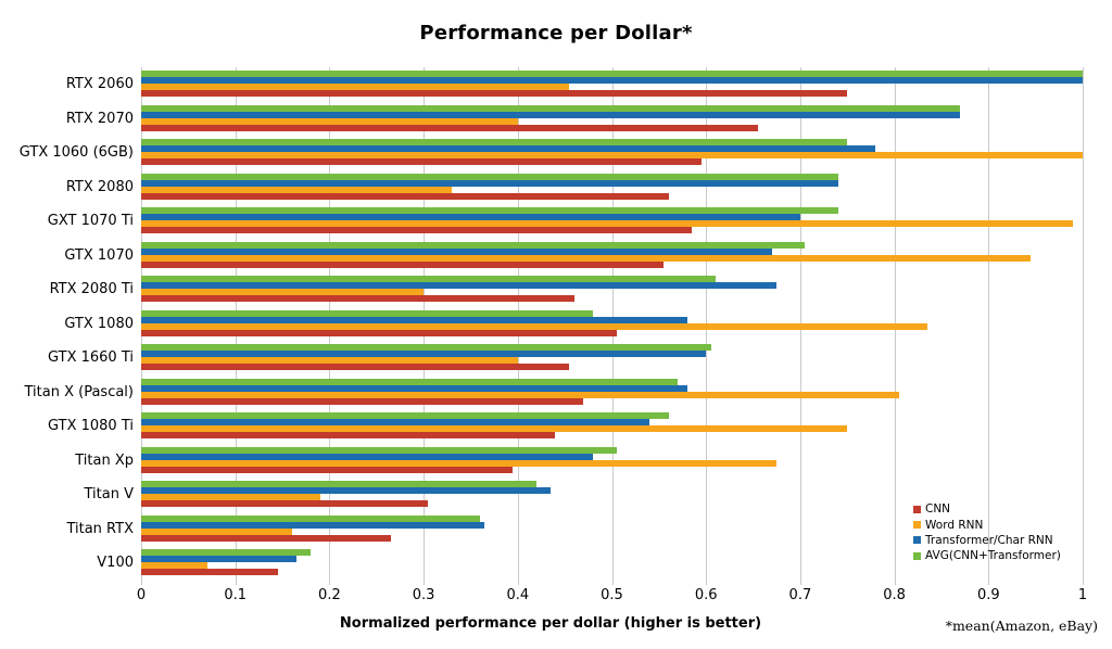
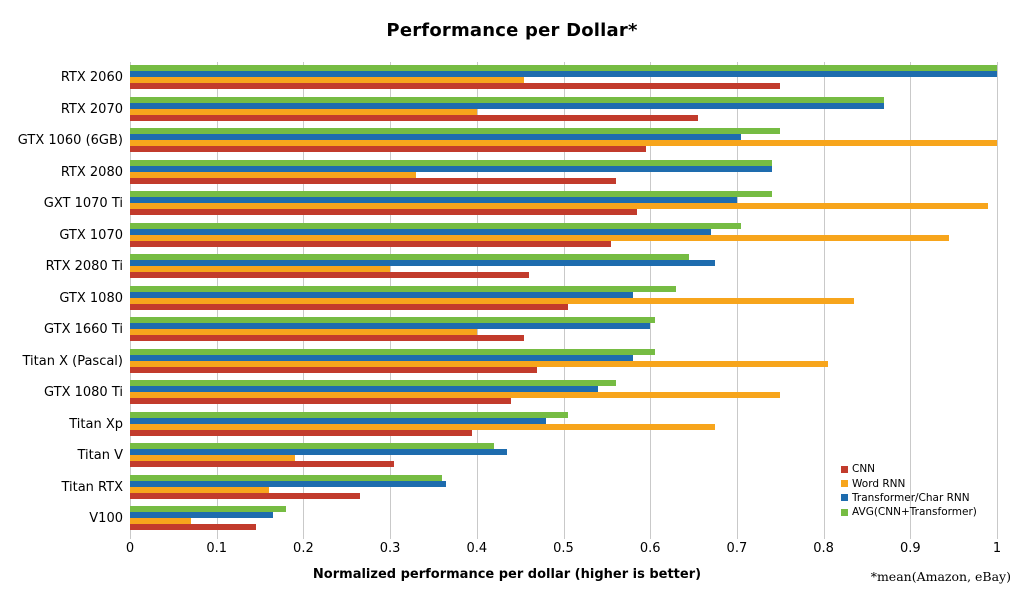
Transformer/Char RNN/GTX 1060 (6GB): 0.78 -> 0.70
AVG(CNN+Transformer)/RTX 2080 Ti: 0.61 -> 0.65
AVG(CNN+Transformer)/GTX 1080: 0.48 -> 0.63
AVG(CNN+Transformer)/Titan X (Pascal): 0.57 -> 0.60
